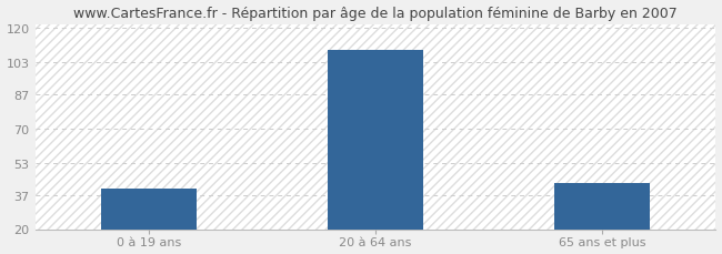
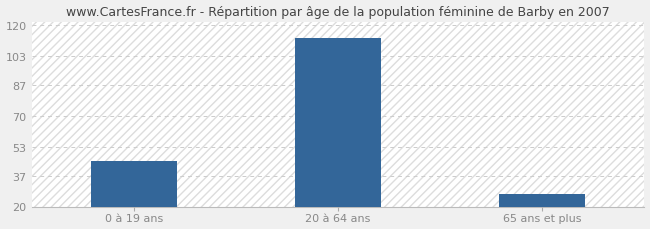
0 à 19 ans: 40 -> 45
20 à 64 ans: 109 -> 113
65 ans et plus: 43 -> 27
